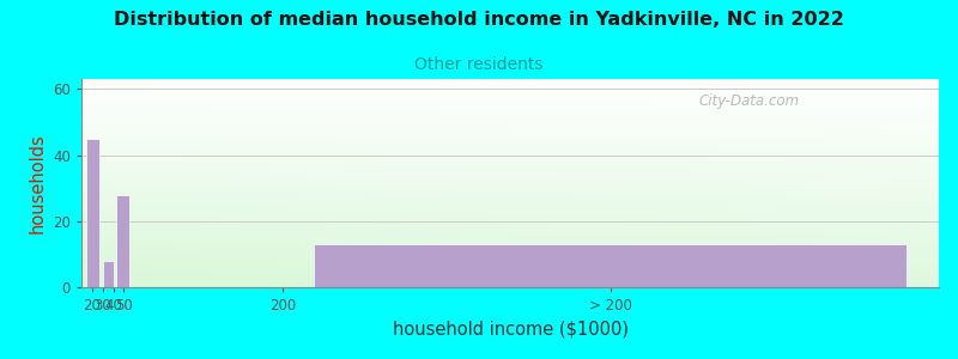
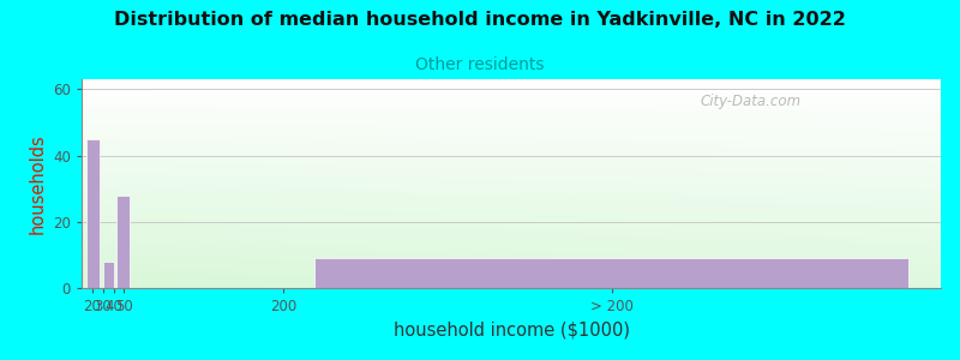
> 200: 13 -> 9
